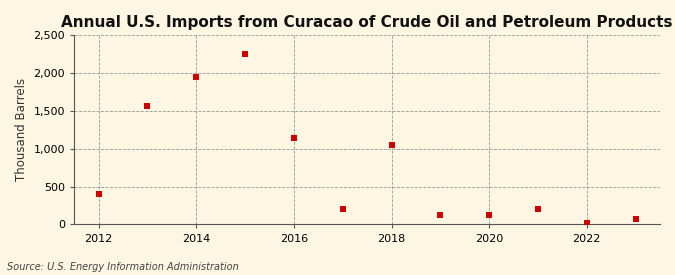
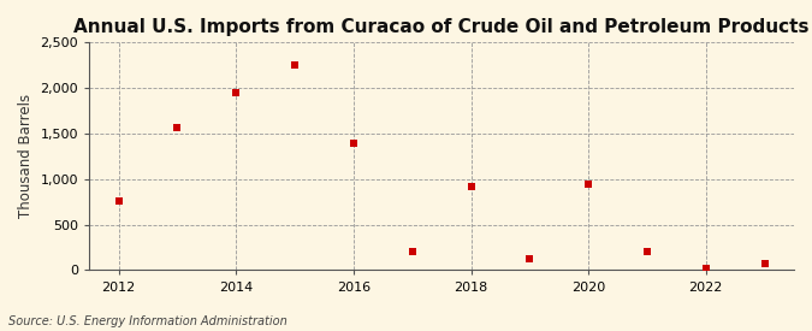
2012: 400 -> 760
2016: 1,140 -> 1,400
2018: 1,050 -> 920
2020: 130 -> 940
